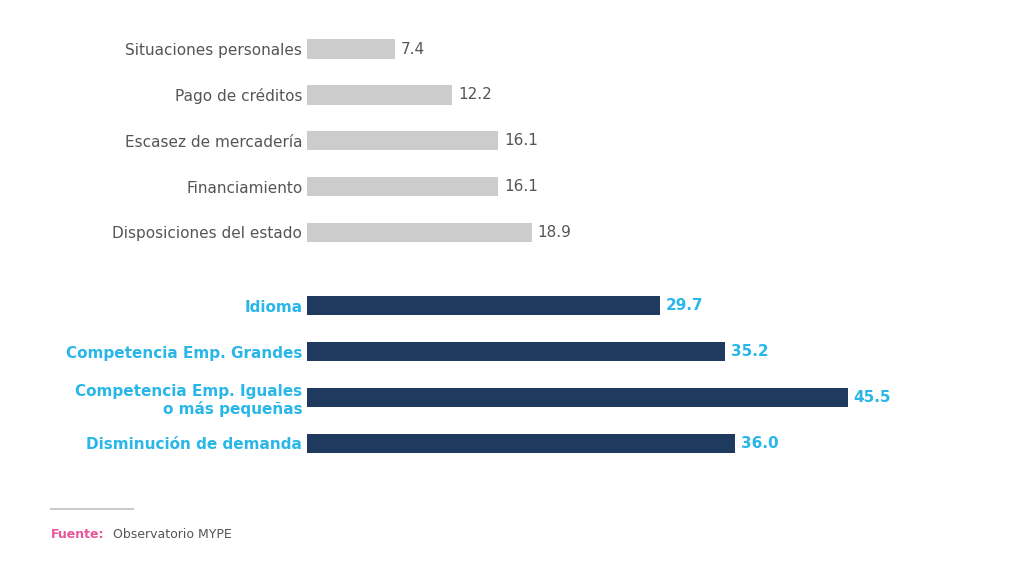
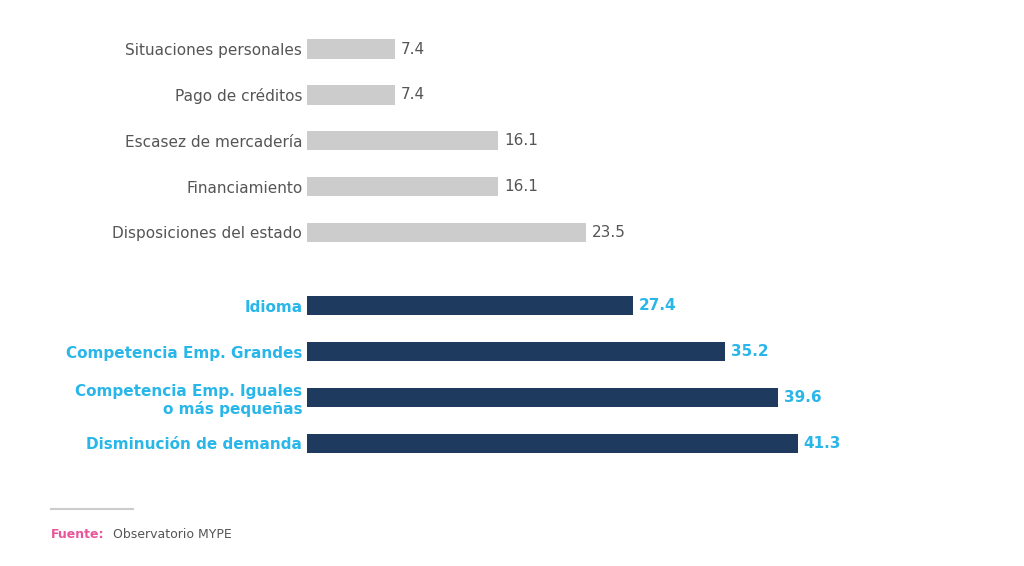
Pago de créditos: 12.2 -> 7.4
Disposiciones del estado: 18.9 -> 23.5
Idioma: 29.7 -> 27.4
Competencia Emp. Iguales o más pequeñas: 45.5 -> 39.6
Disminución de demanda: 36.0 -> 41.3
